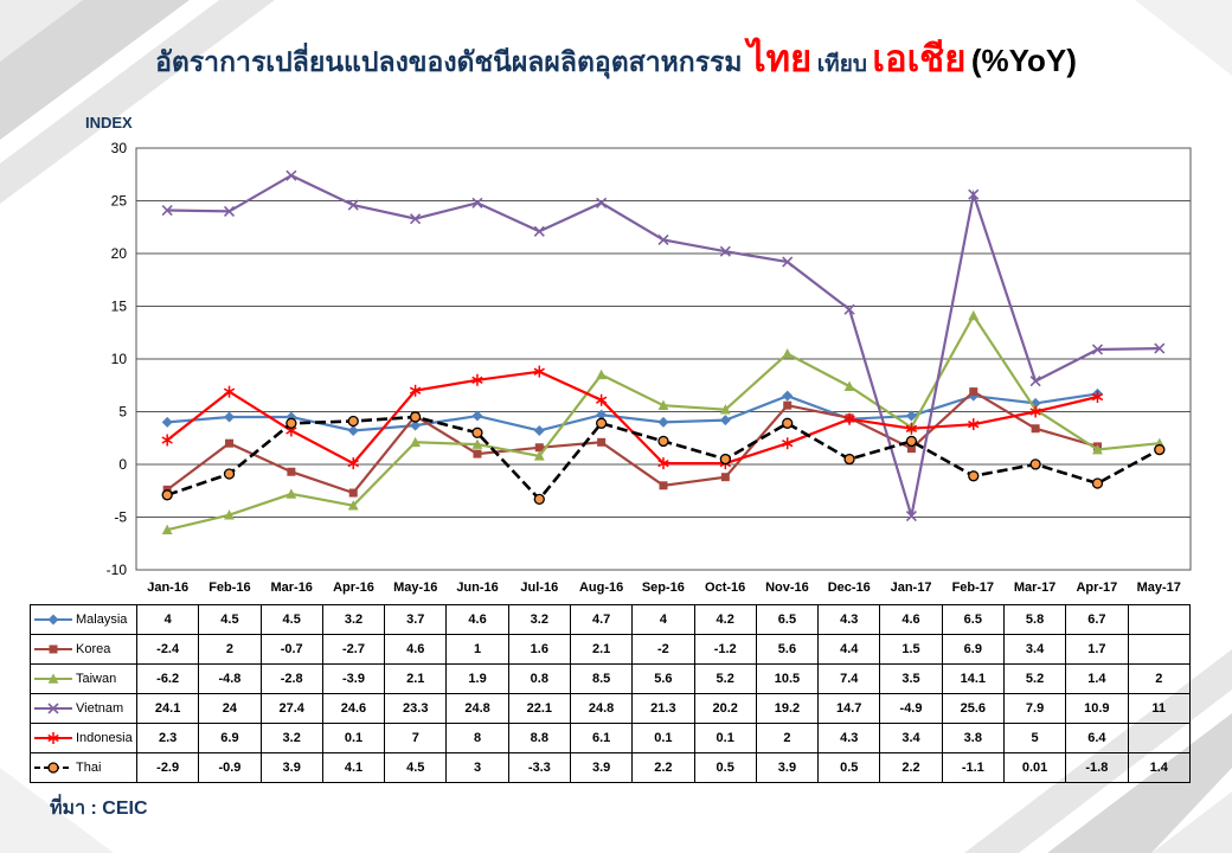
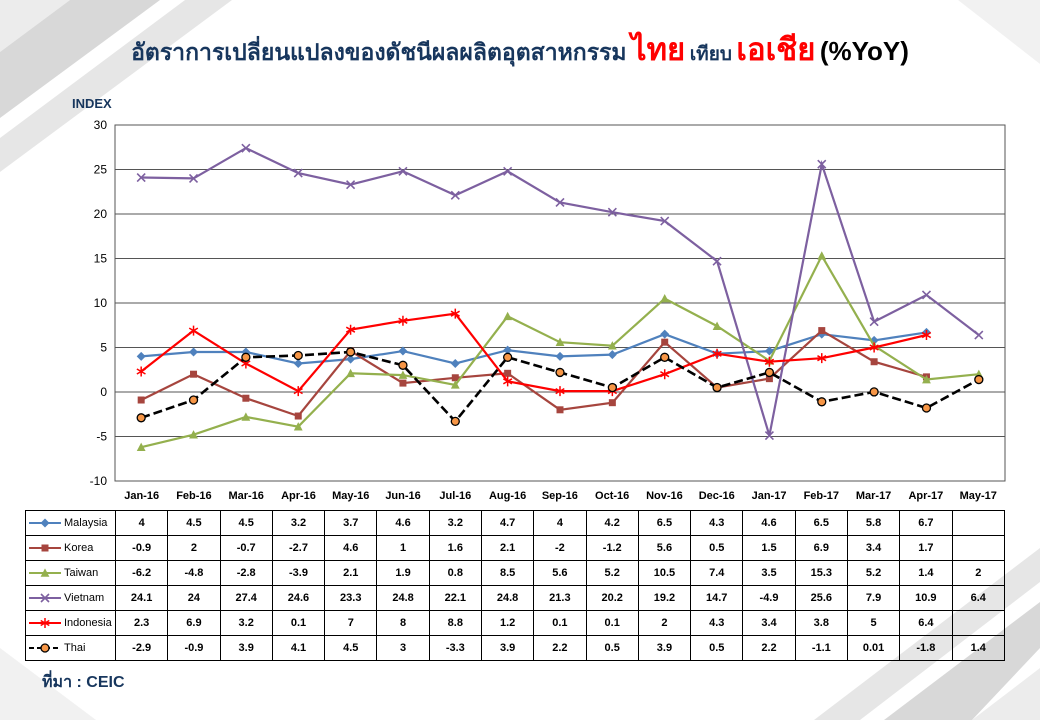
Korea/Jan-16: -2.4 -> -0.9
Indonesia/Aug-16: 6.1 -> 1.2
Korea/Dec-16: 4.4 -> 0.5
Taiwan/Feb-17: 14.1 -> 15.3
Vietnam/May-17: 11 -> 6.4
